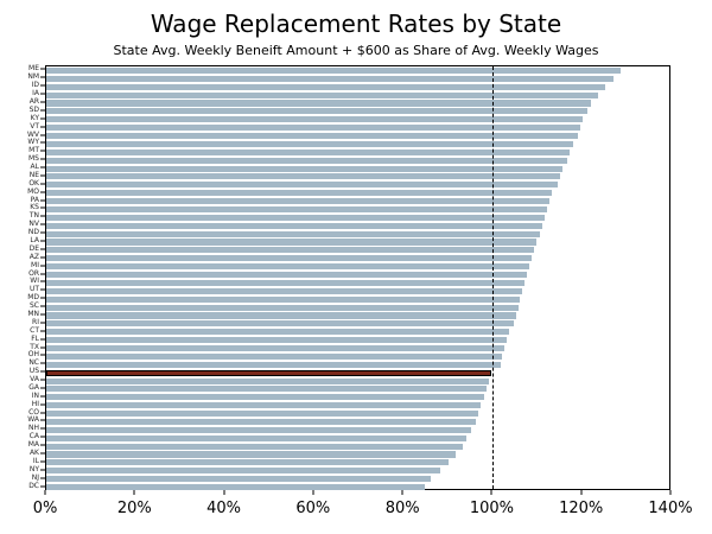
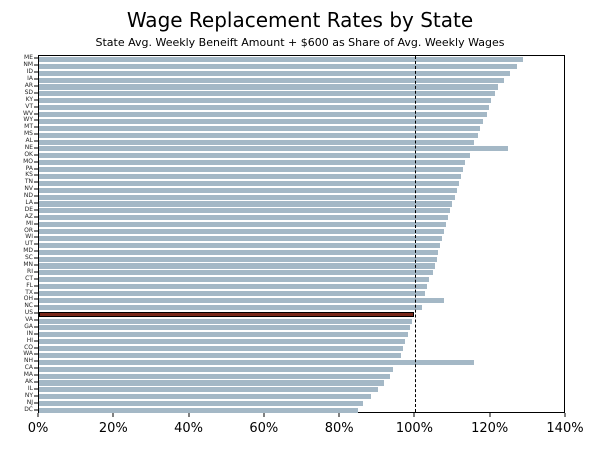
NE: 116% -> 125%
OH: 102% -> 108%
NH: 96% -> 116%
